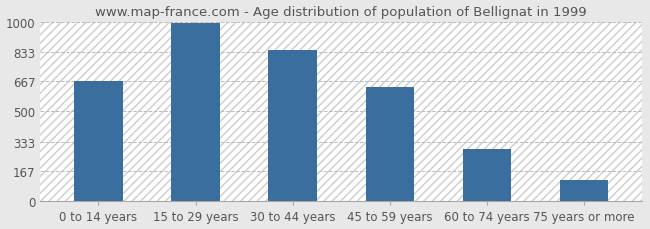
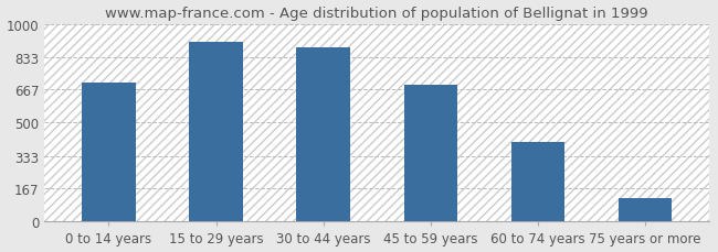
0 to 14 years: 670 -> 700
15 to 29 years: 990 -> 910
30 to 44 years: 840 -> 880
45 to 59 years: 640 -> 690
60 to 74 years: 290 -> 400
